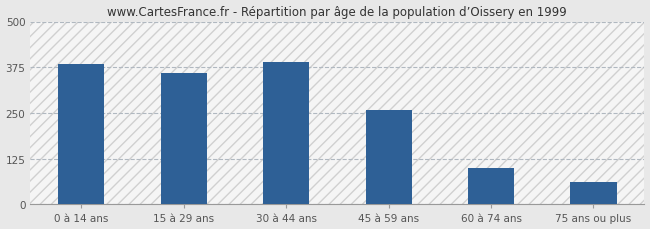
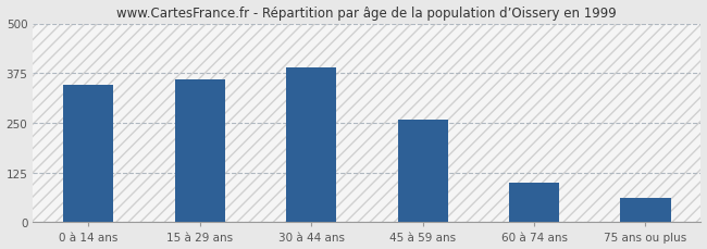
0 à 14 ans: 384 -> 345
